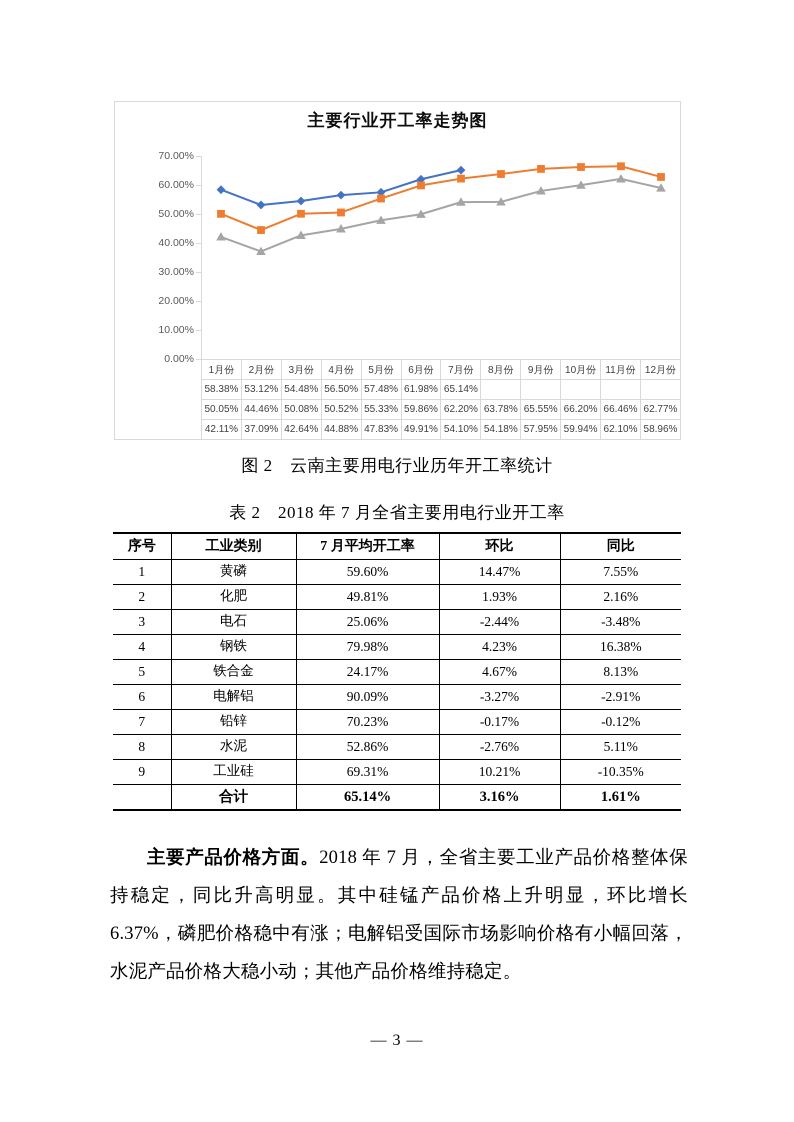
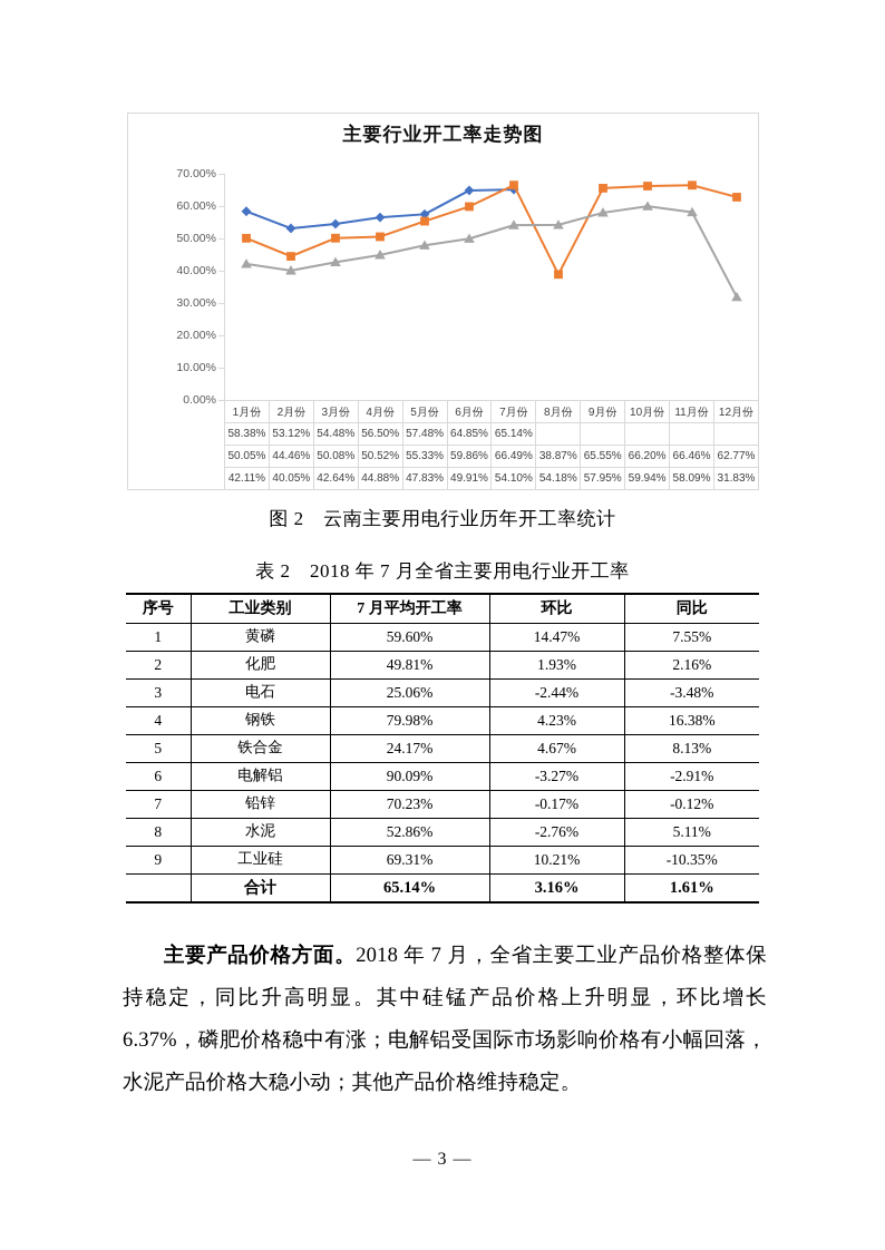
2016年/2月份: 37.09% -> 40.05%
2018年/6月份: 61.98% -> 64.85%
2017年/7月份: 62.20% -> 66.49%
2017年/8月份: 63.78% -> 38.87%
2016年/11月份: 62.10% -> 58.09%
2016年/12月份: 58.96% -> 31.83%
